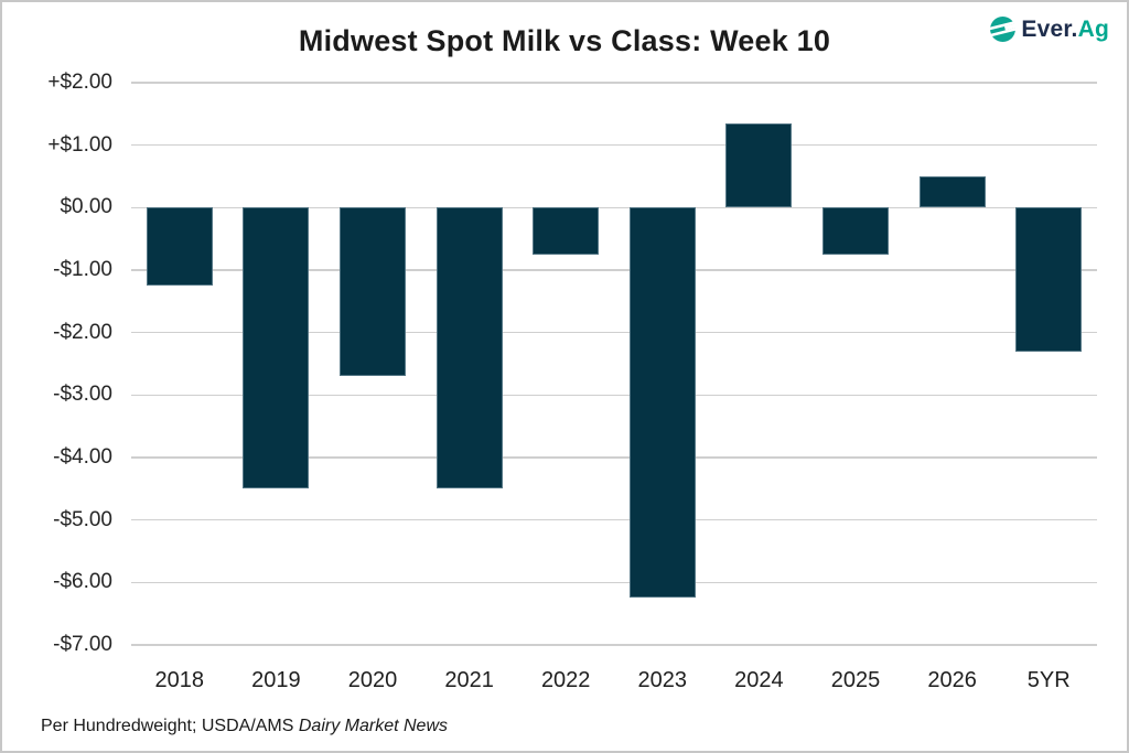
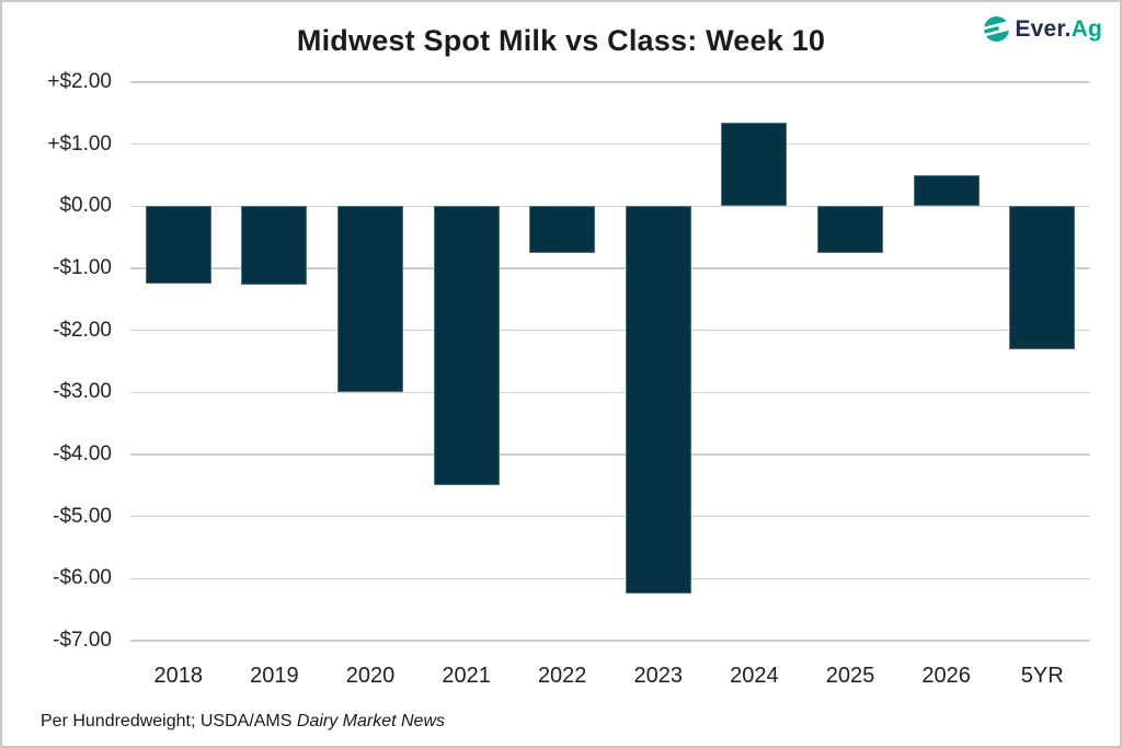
2019: -$4.5 -> -$1.3
2020: -$2.7 -> -$3.0
